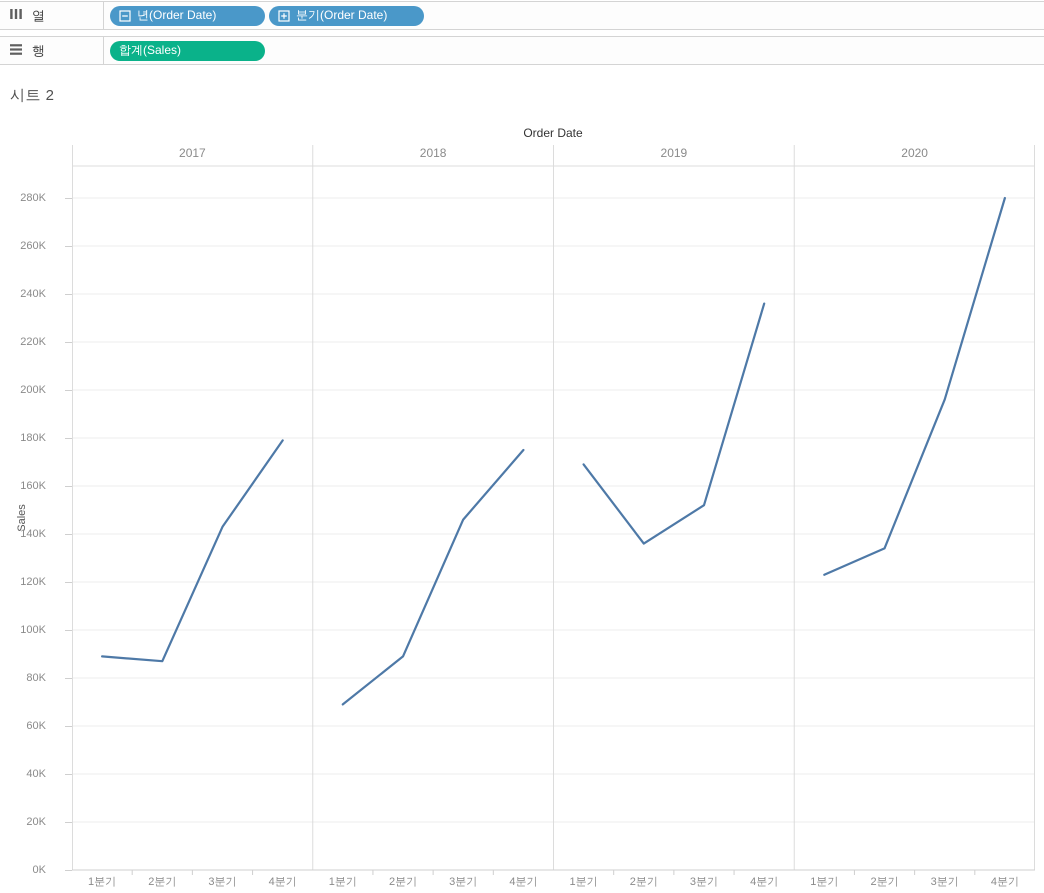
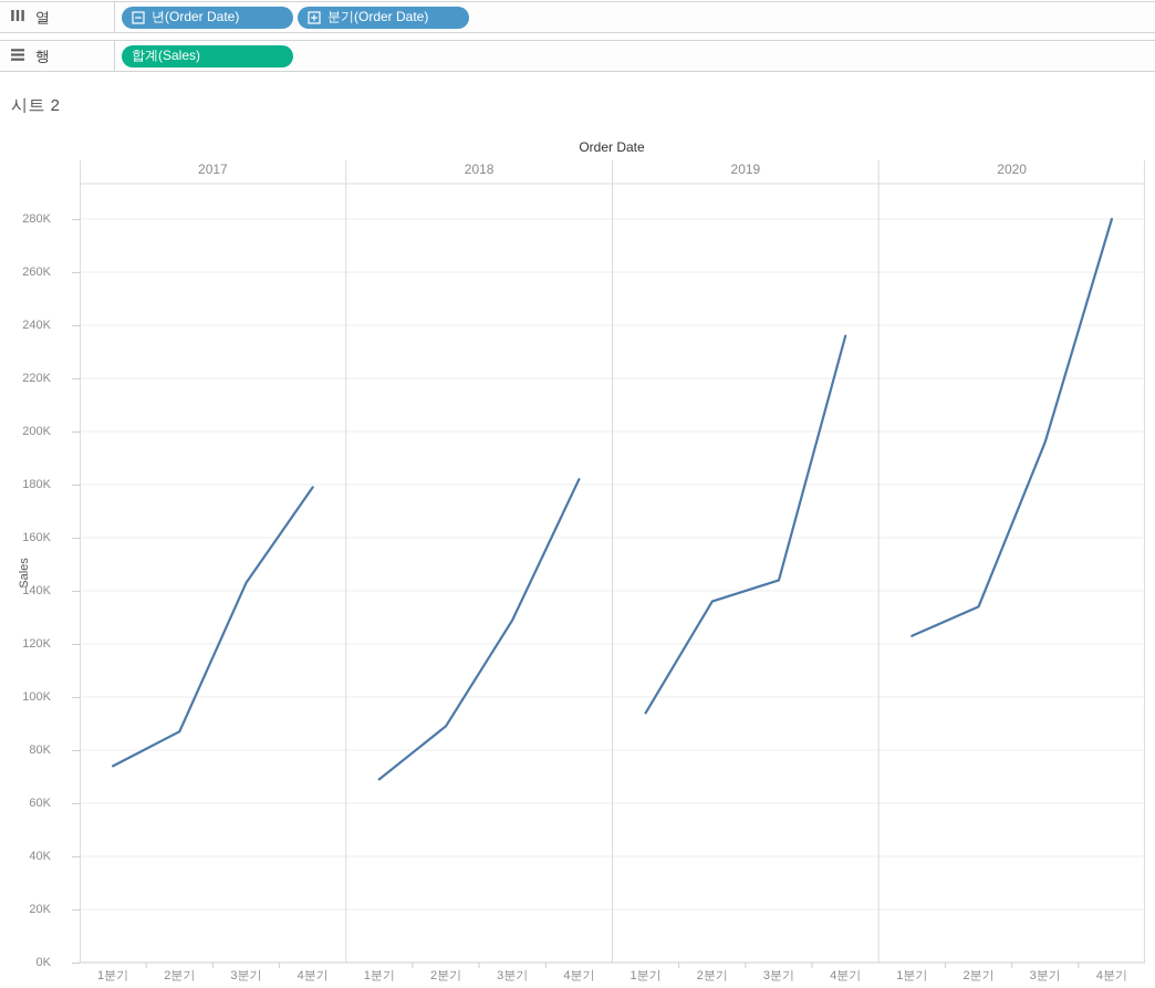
2017/1분기: 89K -> 74K
2019/1분기: 169K -> 94K
2018/3분기: 146K -> 129K
2019/3분기: 152K -> 144K
2018/4분기: 175K -> 182K
